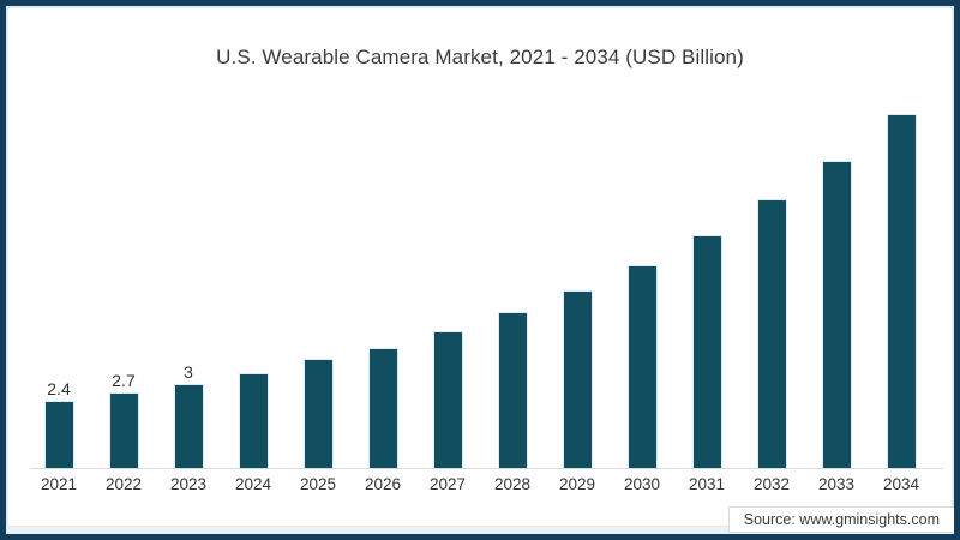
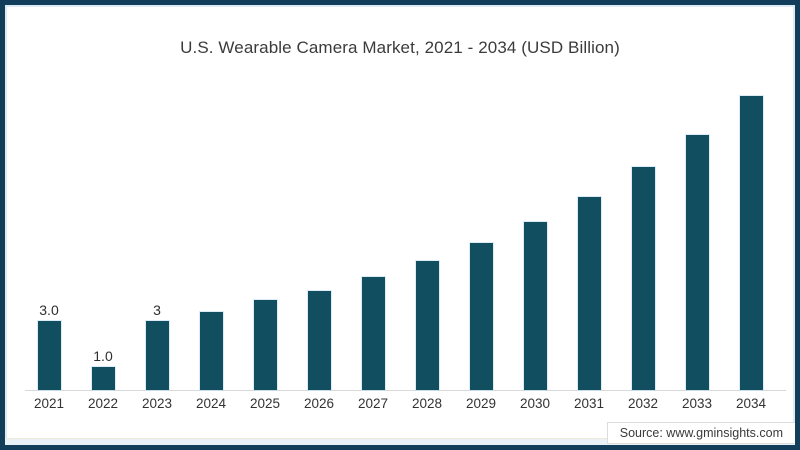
2021: 2.4 -> 3.0
2022: 2.7 -> 1.0
